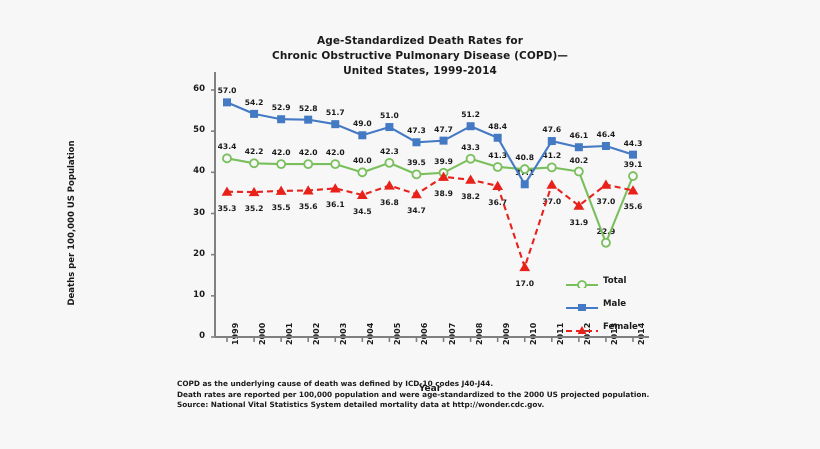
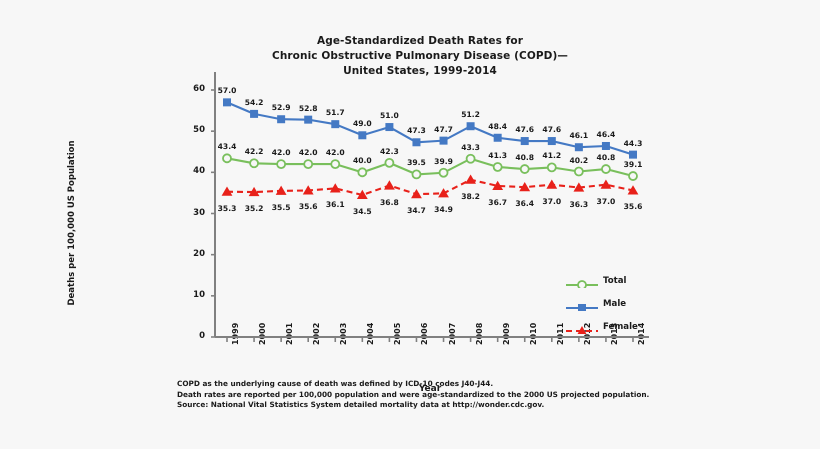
Female/2007: 38.9 -> 34.9
Male/2010: 37.1 -> 47.6
Female/2010: 17.0 -> 36.4
Female/2012: 31.9 -> 36.3
Total/2013: 22.9 -> 40.8
